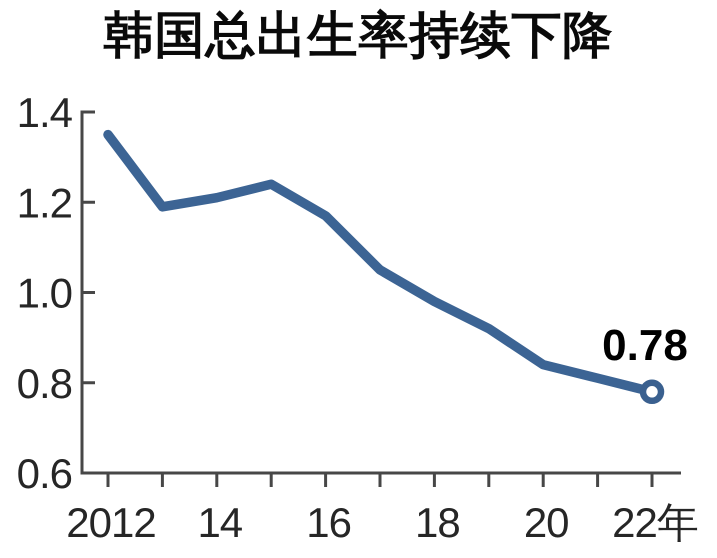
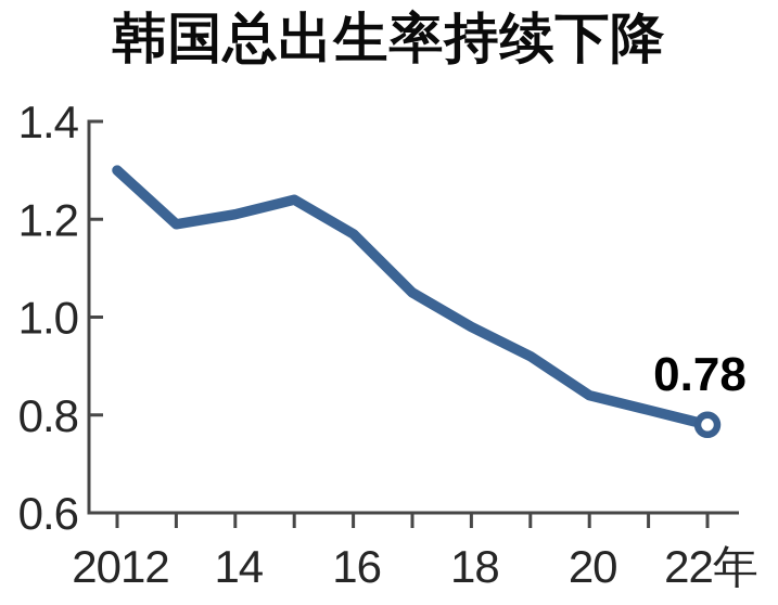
2012: 1.35 -> 1.30
